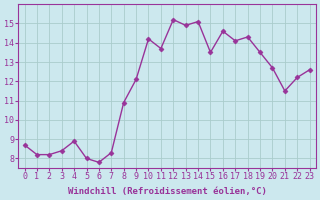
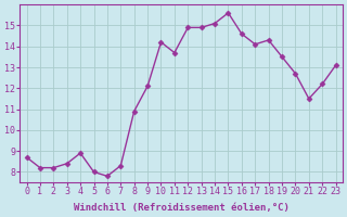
12: 15.2 -> 14.9
15: 13.5 -> 15.6
23: 12.6 -> 13.1
